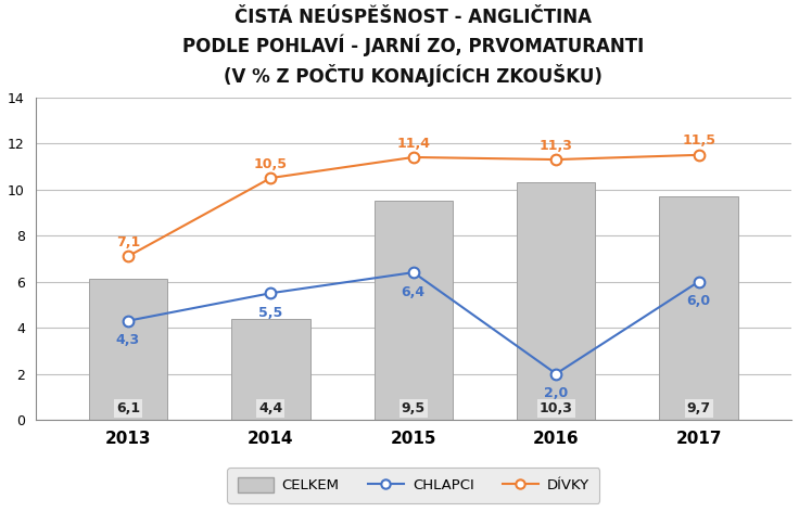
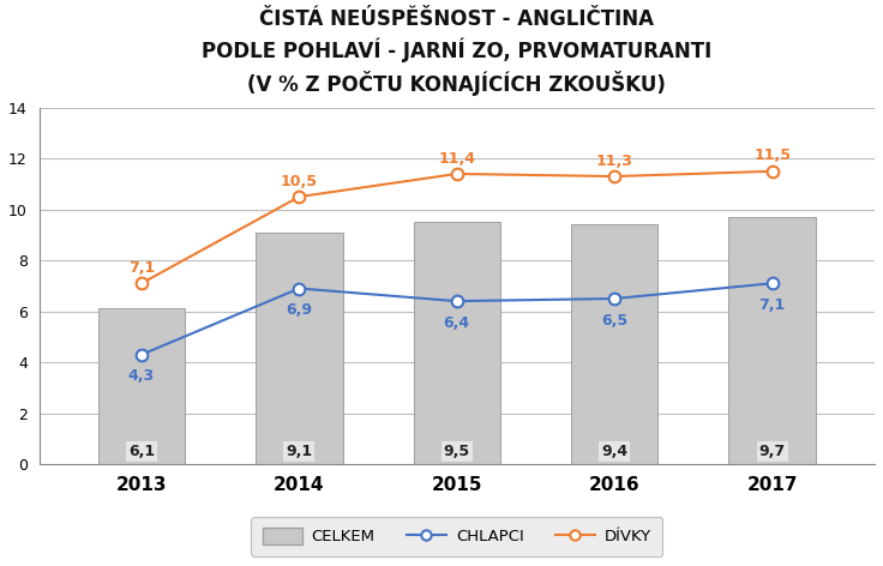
CELKEM/2014: 4,4 -> 9,1
CHLAPCI/2014: 5,5 -> 6,9
CELKEM/2016: 10,3 -> 9,4
CHLAPCI/2016: 2,0 -> 6,5
CHLAPCI/2017: 6,0 -> 7,1
